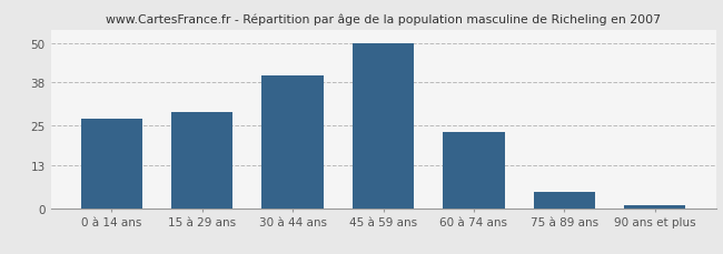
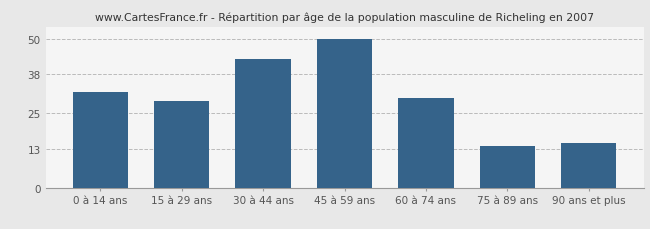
0 à 14 ans: 27 -> 32
30 à 44 ans: 40 -> 43
60 à 74 ans: 23 -> 30
75 à 89 ans: 5 -> 14
90 ans et plus: 1 -> 15
